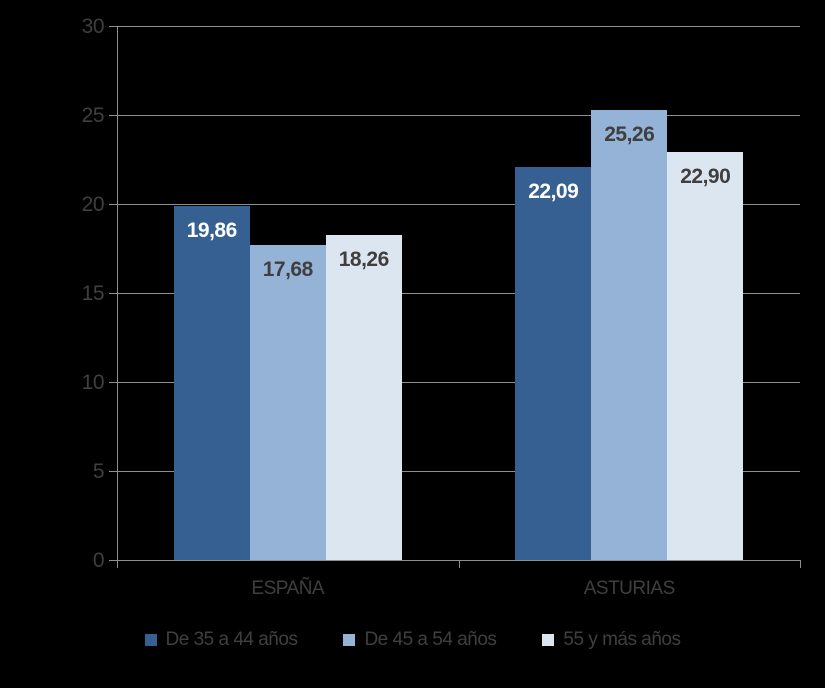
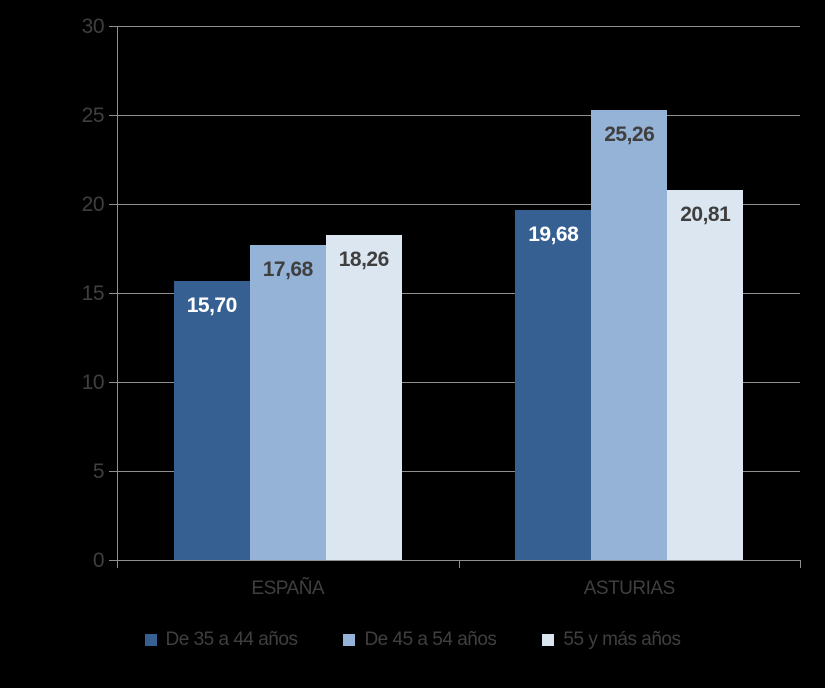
De 35 a 44 años/ESPAÑA: 19,86 -> 15,70
De 35 a 44 años/ASTURIAS: 22,09 -> 19,68
55 y más años/ASTURIAS: 22,90 -> 20,81
